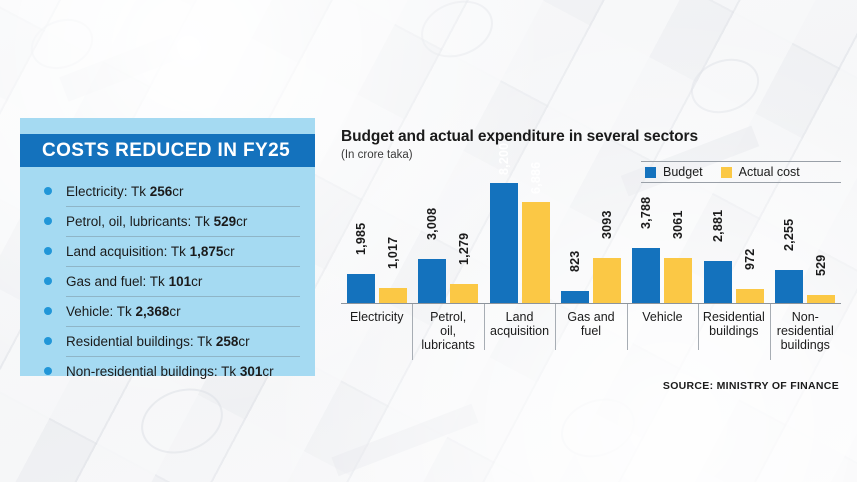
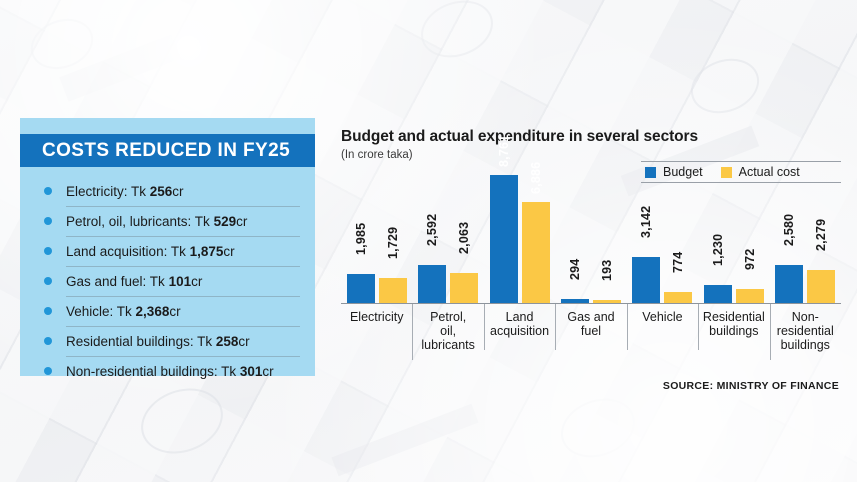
Actual cost/Electricity: 1,017 -> 1,729
Budget/Petrol, oil, lubricants: 3,008 -> 2,592
Actual cost/Petrol, oil, lubricants: 1,279 -> 2,063
Budget/Land acquisition: 8,200 -> 8,761
Budget/Gas and fuel: 823 -> 294
Actual cost/Gas and fuel: 3093 -> 193
Budget/Vehicle: 3,788 -> 3,142
Actual cost/Vehicle: 3061 -> 774
Budget/Residential buildings: 2,881 -> 1,230
Budget/Non-residential buildings: 2,255 -> 2,580
Actual cost/Non-residential buildings: 529 -> 2,279
